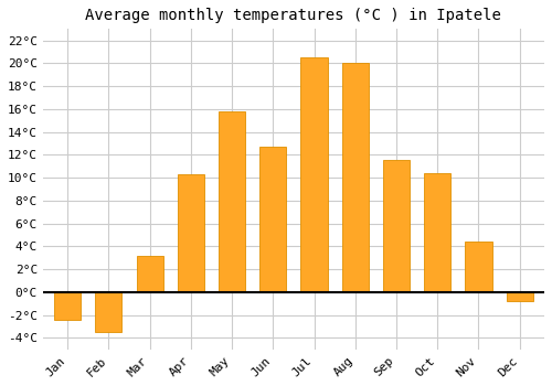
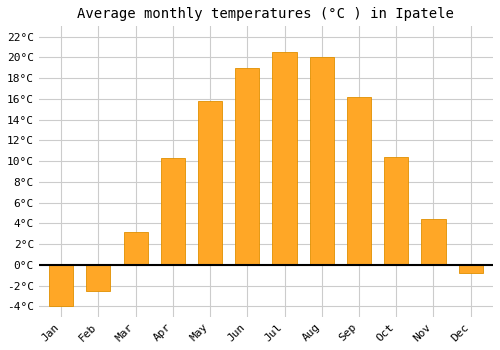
Jan: -2.4°C -> -4.0°C
Feb: -3.5°C -> -2.5°C
Jun: 12.7°C -> 19.0°C
Sep: 11.6°C -> 16.2°C
